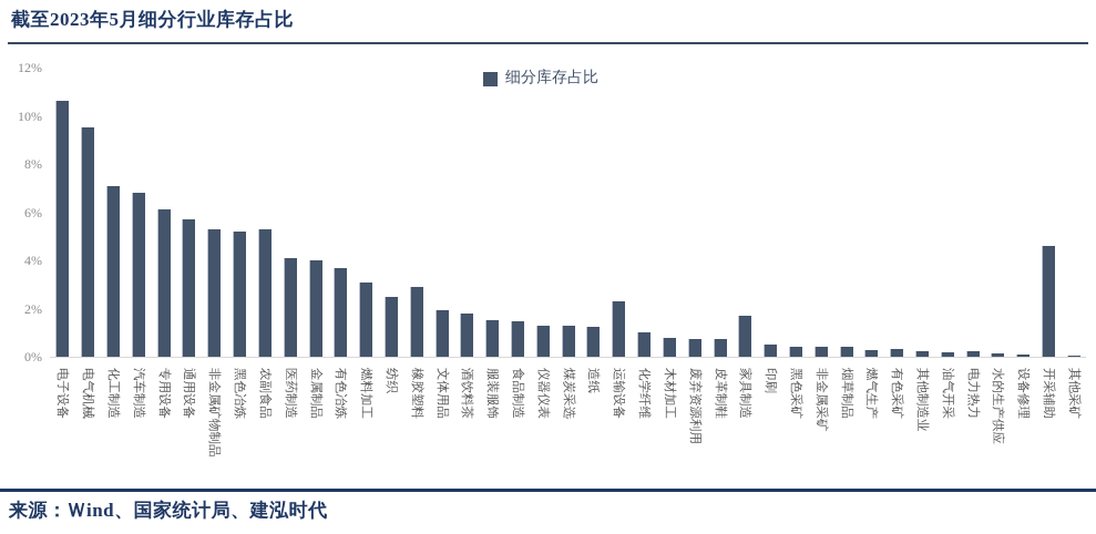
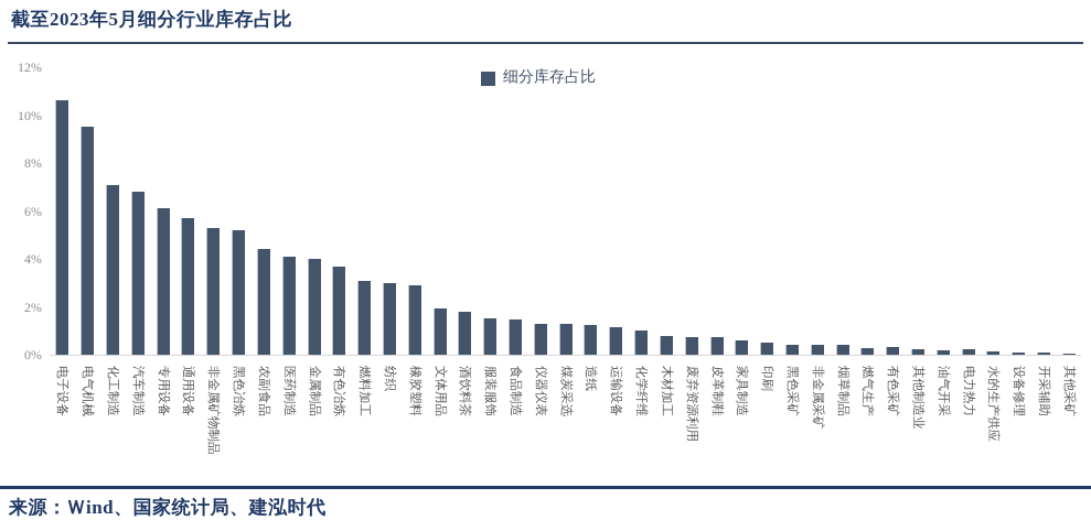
农副食品: 5.3% -> 4.4%
纺织: 2.5% -> 3.0%
运输设备: 2.3% -> 1.1%
家具制造: 1.7% -> 0.6%
开采辅助: 4.6% -> 0.1%
